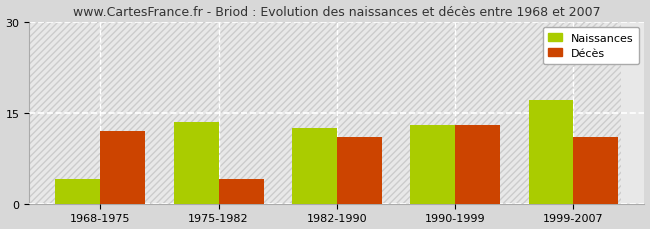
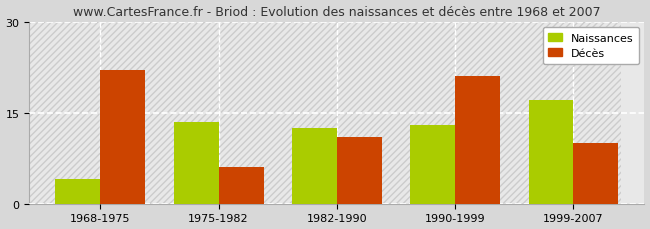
Décès/1968-1975: 12 -> 22
Décès/1975-1982: 4 -> 6
Décès/1990-1999: 13 -> 21
Décès/1999-2007: 11 -> 10
